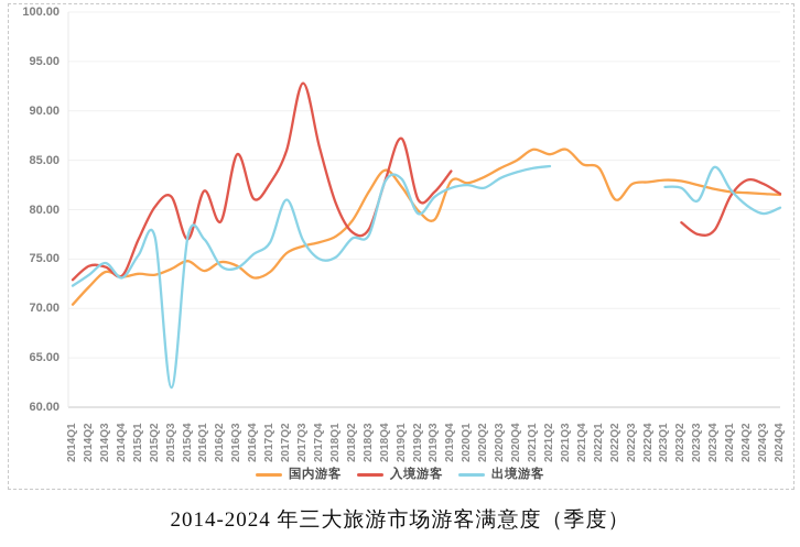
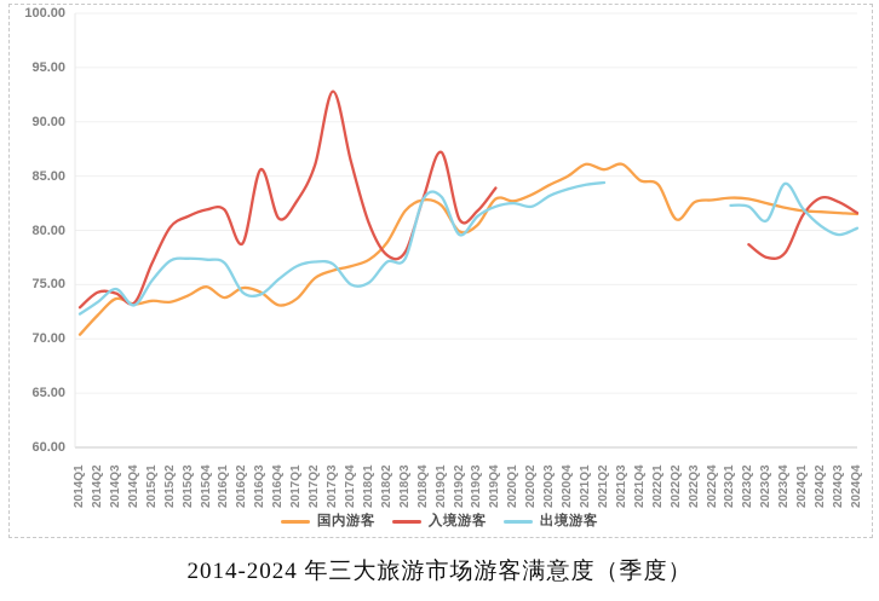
出境游客/2015Q3: 62 -> 77
入境游客/2015Q4: 77 -> 82
出境游客/2017Q2: 81 -> 77
国内游客/2018Q4: 84 -> 83
国内游客/2019Q3: 79 -> 80
